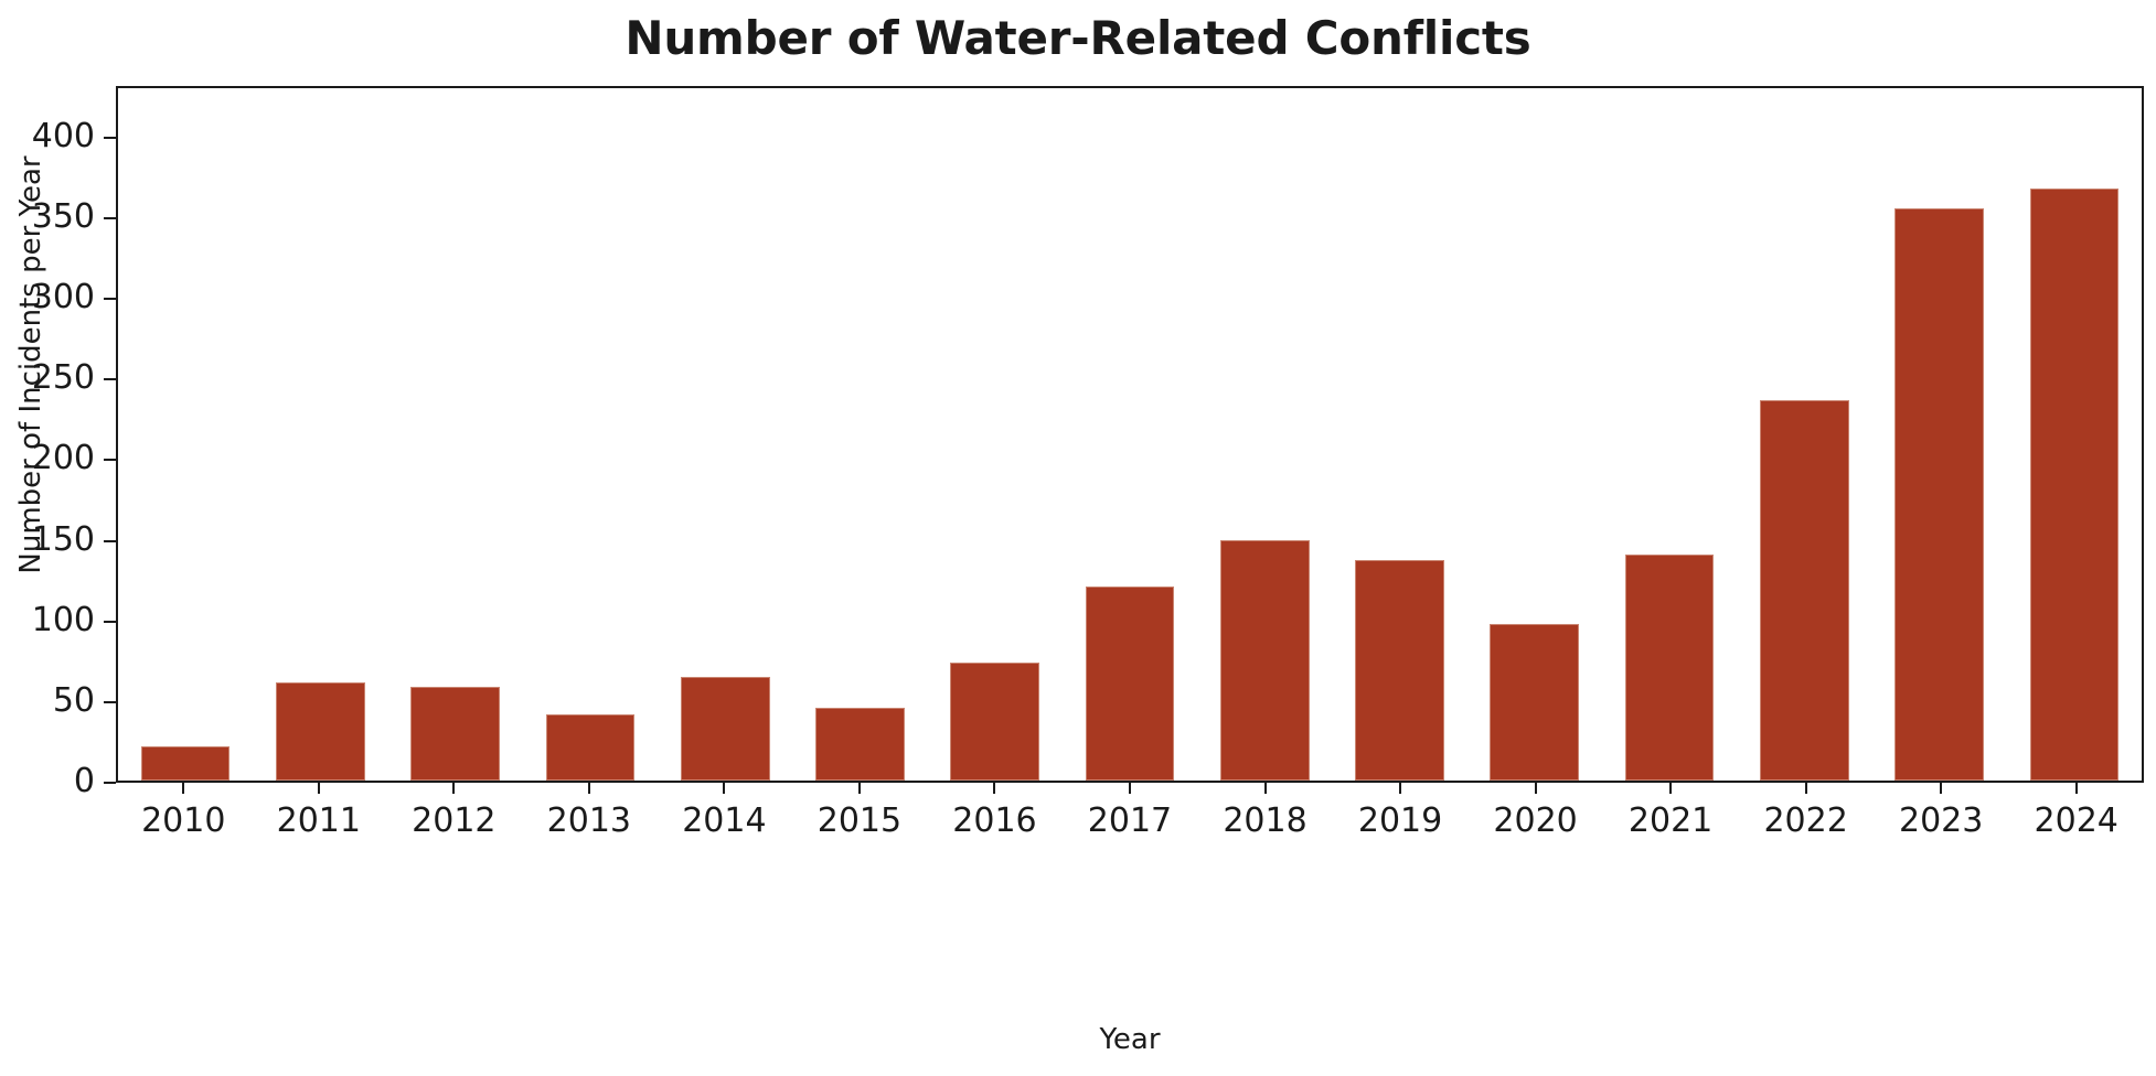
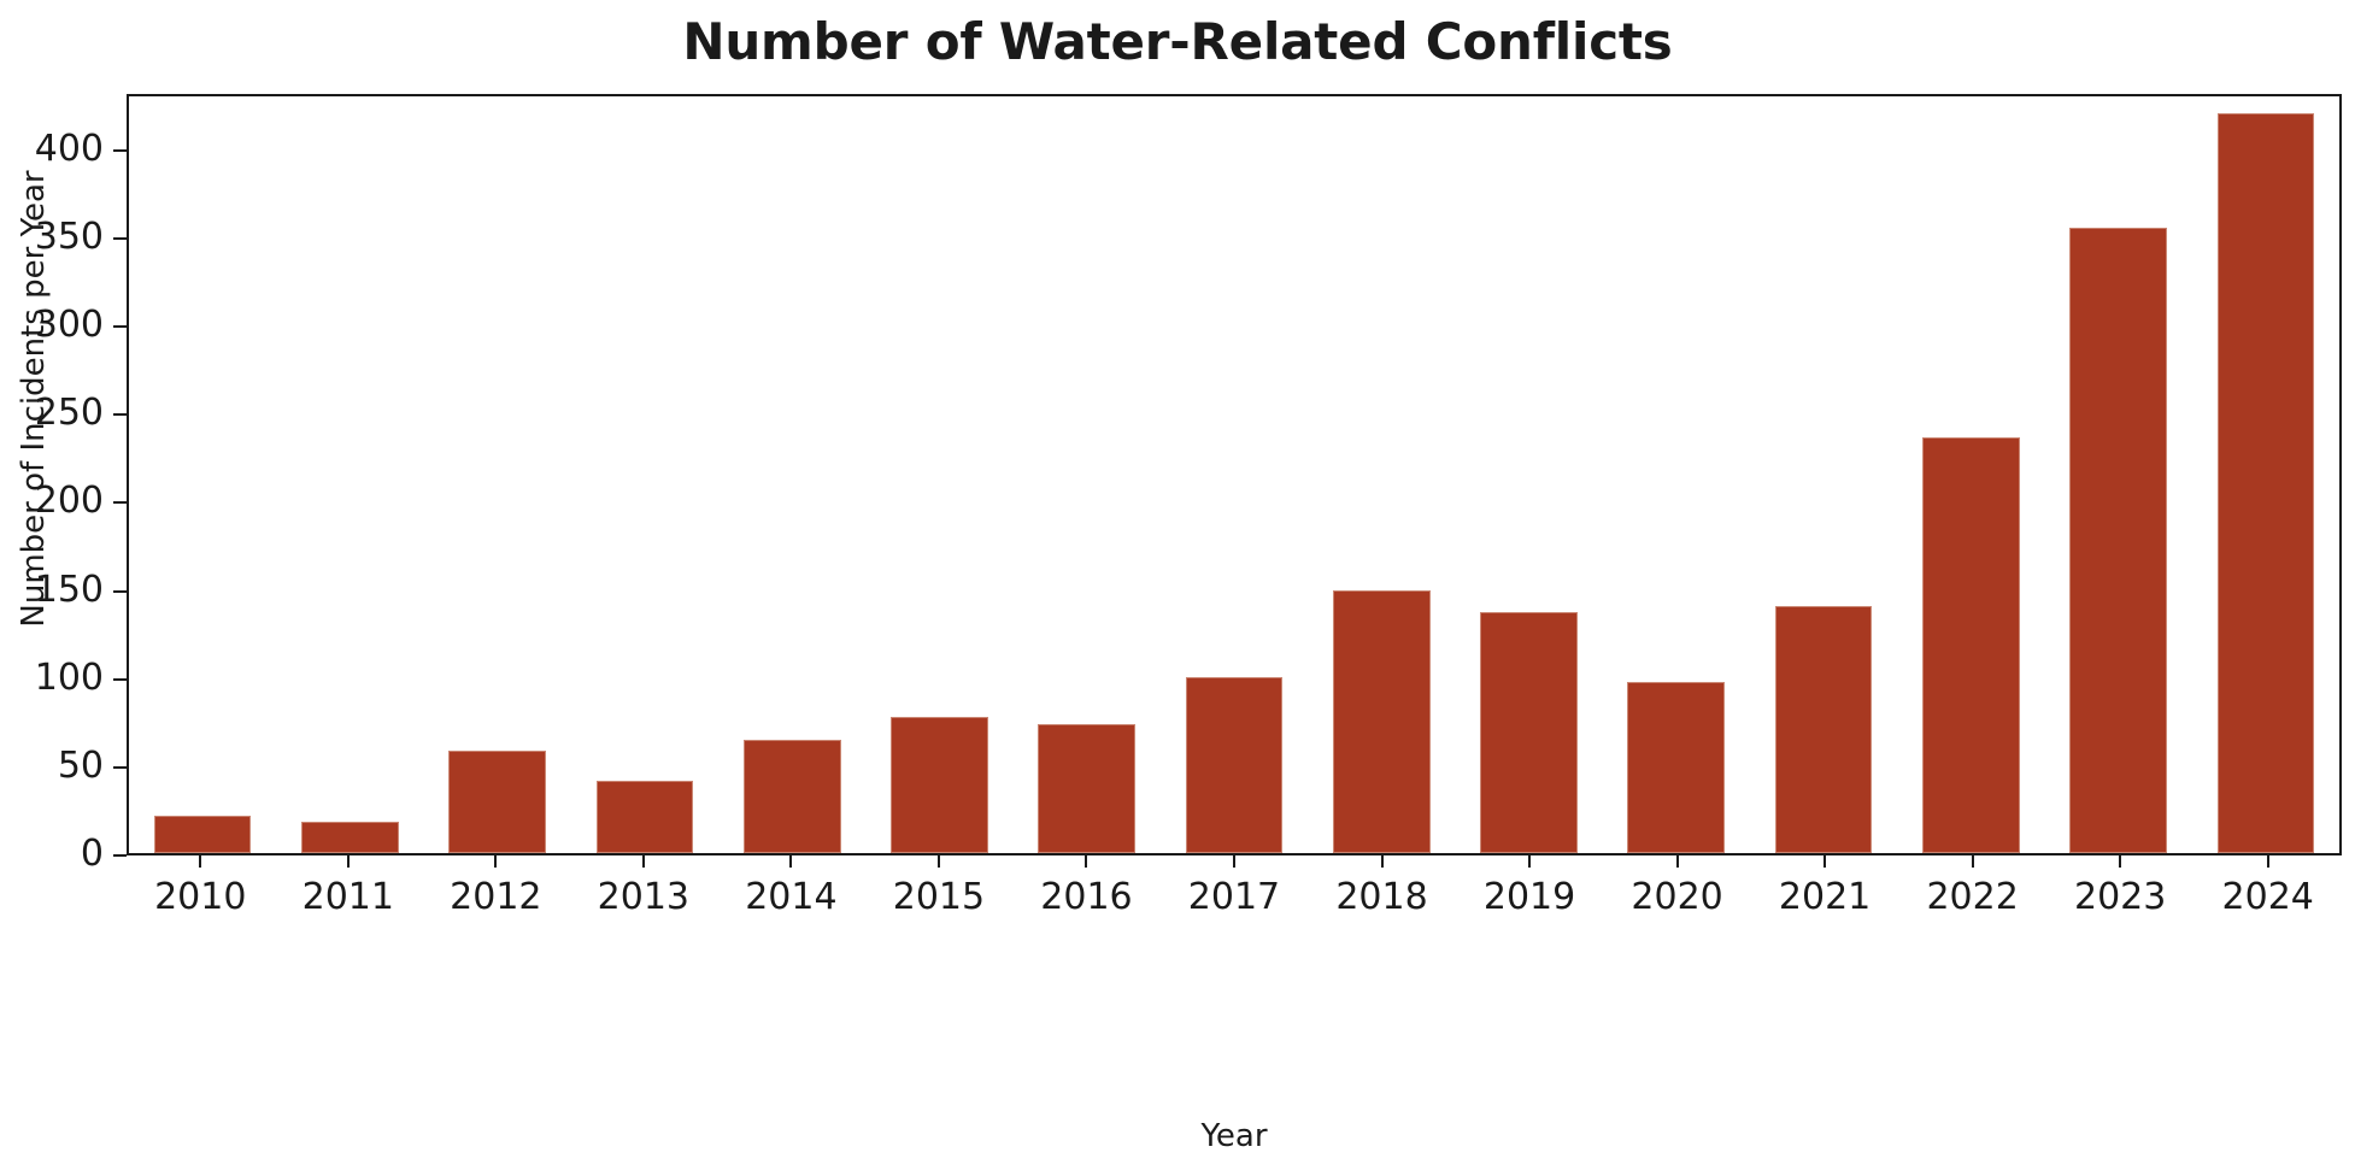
2011: 61 -> 18
2015: 45 -> 77
2017: 120 -> 100
2024: 367 -> 420
